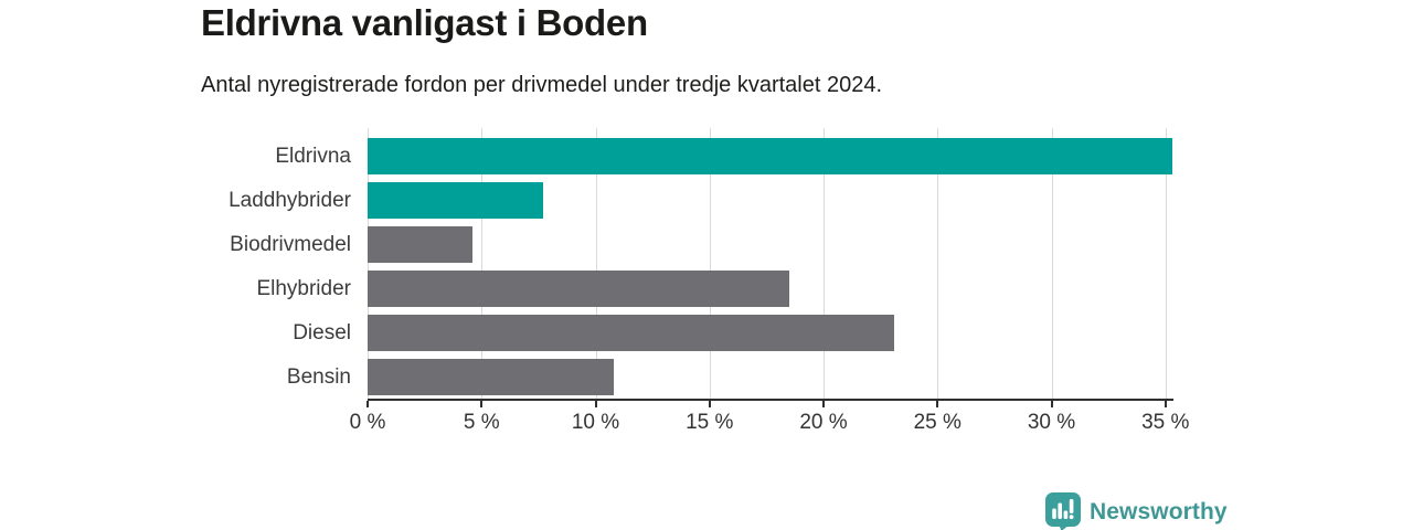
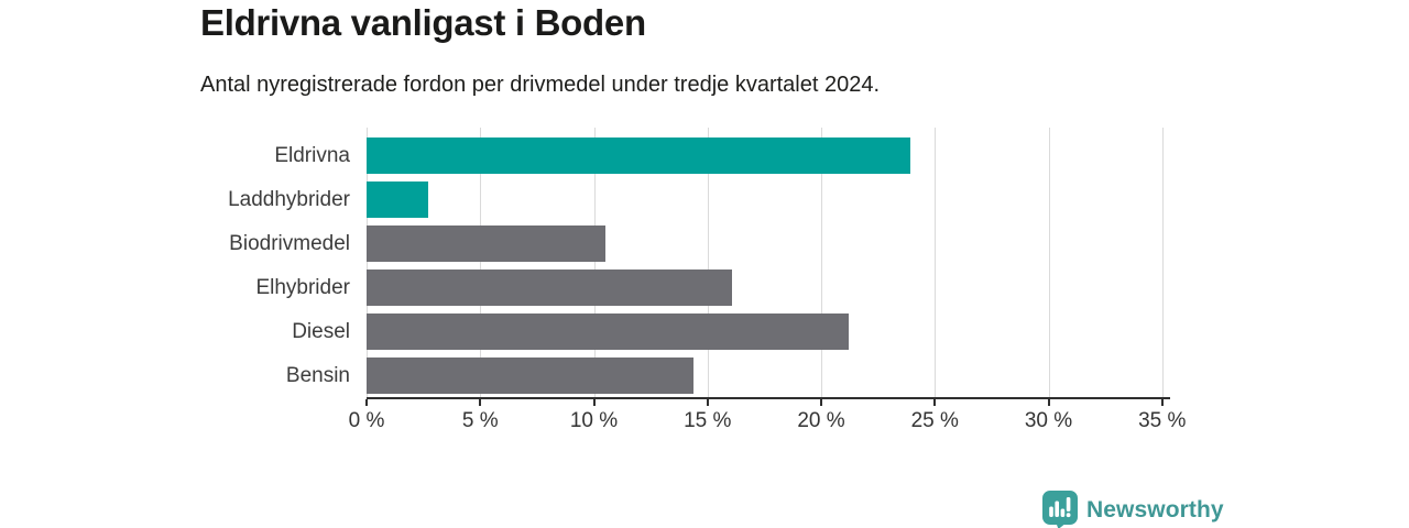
Eldrivna: 35.3% -> 23.9%
Laddhybrider: 7.7% -> 2.7%
Biodrivmedel: 4.6% -> 10.5%
Elhybrider: 18.5% -> 16.1%
Diesel: 23.1% -> 21.2%
Bensin: 10.8% -> 14.4%
